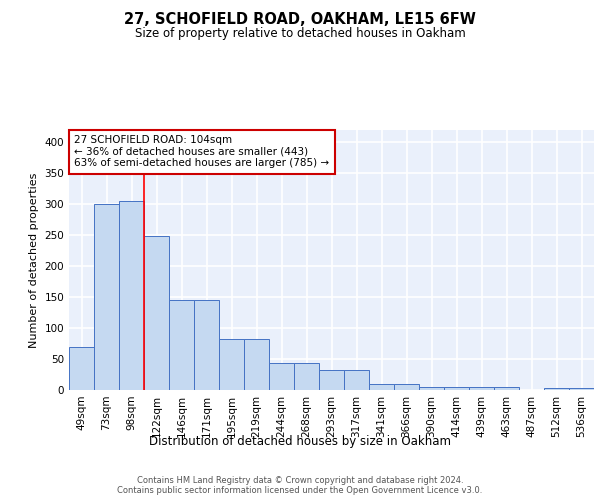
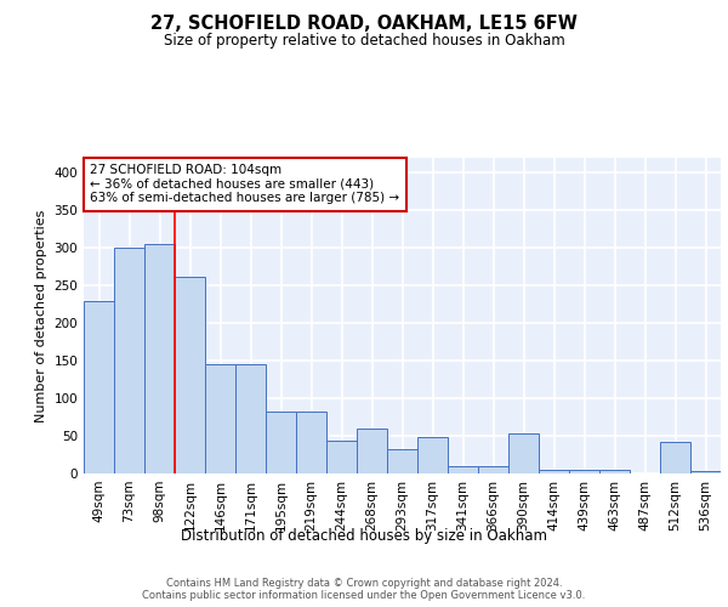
49sqm: 70 -> 230
122sqm: 248 -> 262
268sqm: 44 -> 60
317sqm: 33 -> 48
390sqm: 5 -> 54
512sqm: 3 -> 42
